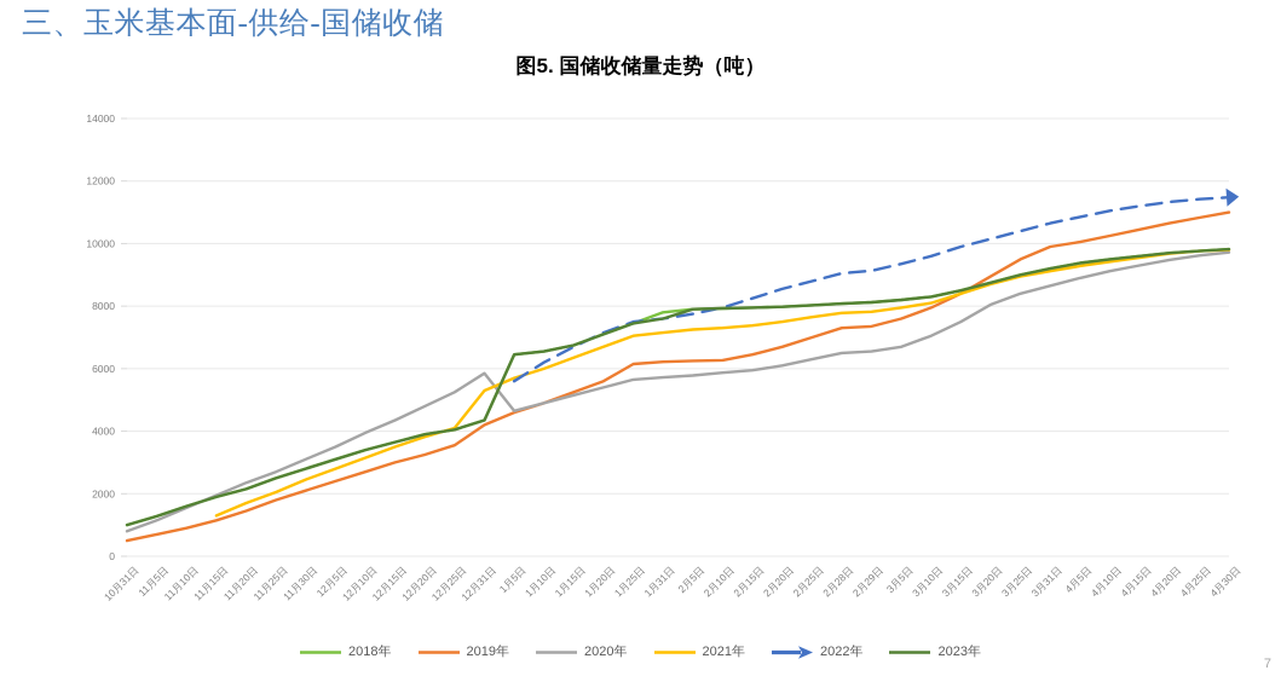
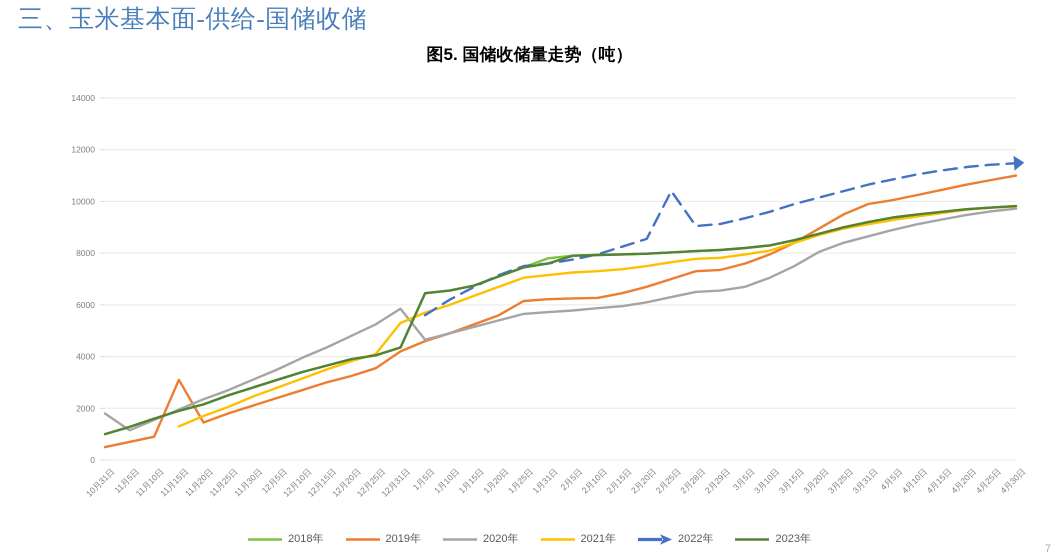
2020年/10月31日: 800 -> 1800
2019年/11月15日: 1200 -> 3100
2022年/2月25日: 8800 -> 10400
